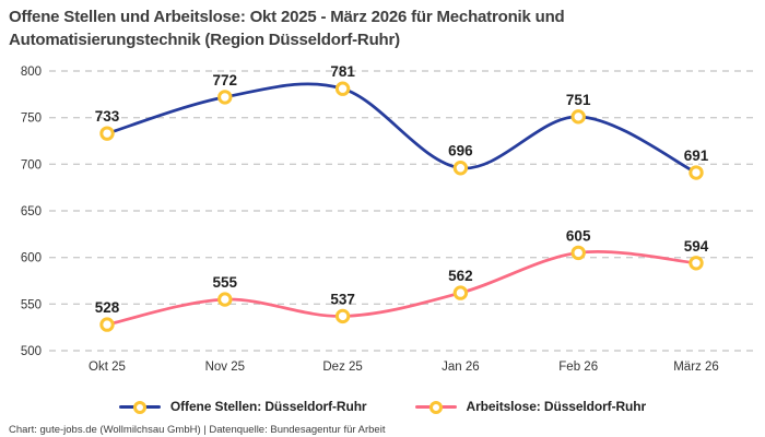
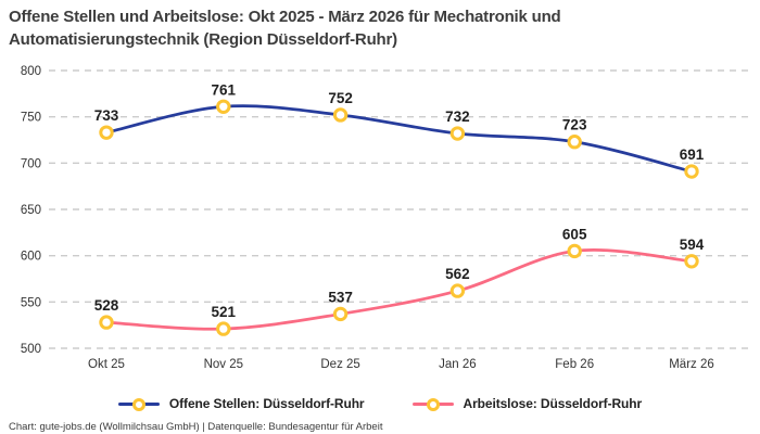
Offene Stellen: Düsseldorf-Ruhr/Nov 25: 772 -> 761
Arbeitslose: Düsseldorf-Ruhr/Nov 25: 555 -> 521
Offene Stellen: Düsseldorf-Ruhr/Dez 25: 781 -> 752
Offene Stellen: Düsseldorf-Ruhr/Jan 26: 696 -> 732
Offene Stellen: Düsseldorf-Ruhr/Feb 26: 751 -> 723
